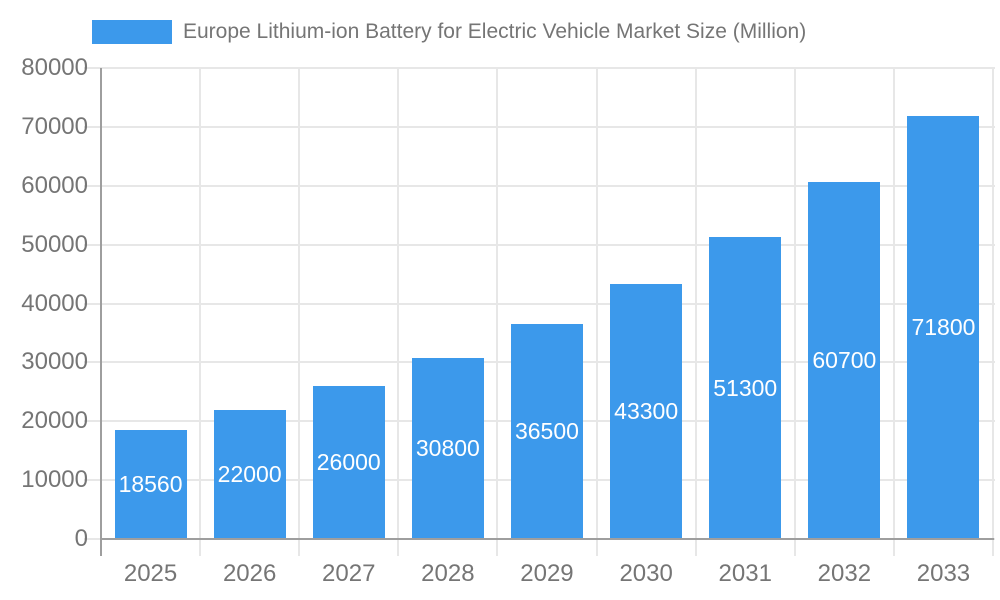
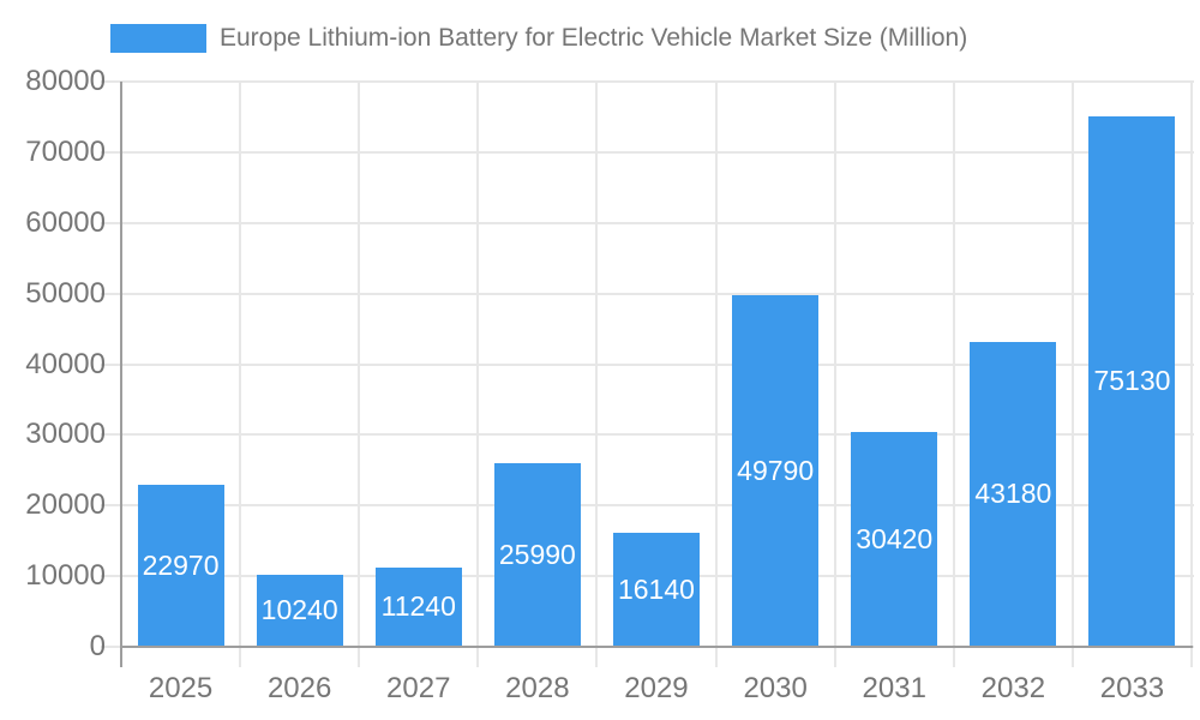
2025: 18560 -> 22970
2026: 22000 -> 10240
2027: 26000 -> 11240
2028: 30800 -> 25990
2029: 36500 -> 16140
2030: 43300 -> 49790
2031: 51300 -> 30420
2032: 60700 -> 43180
2033: 71800 -> 75130
